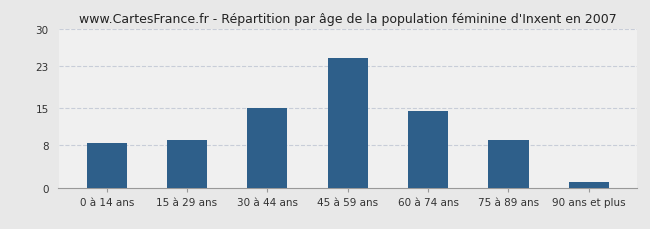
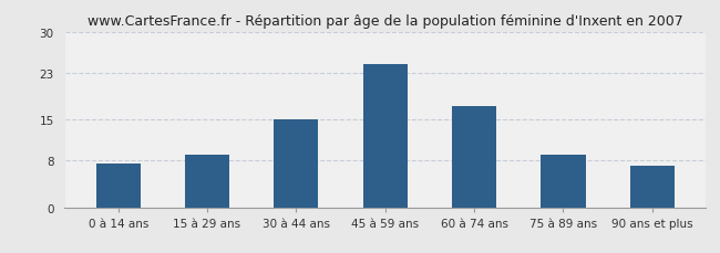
0 à 14 ans: 8.5 -> 7.4
60 à 74 ans: 14.5 -> 17.4
90 ans et plus: 1.0 -> 7.2
